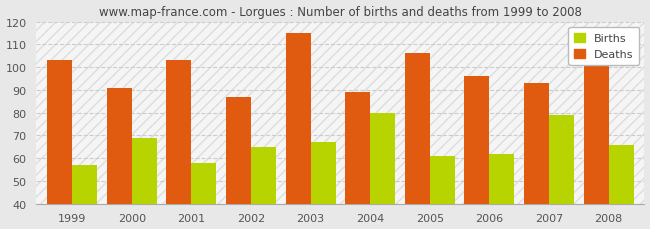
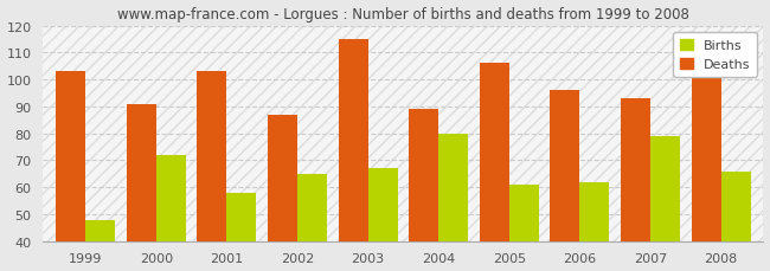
Births/1999: 57 -> 48
Births/2000: 69 -> 72
